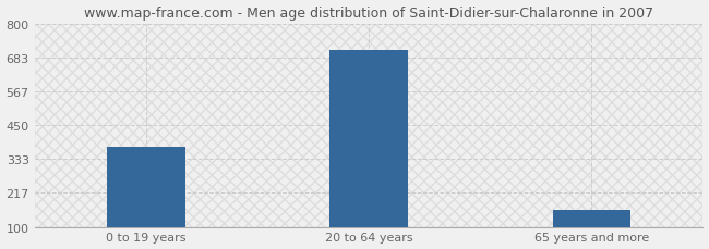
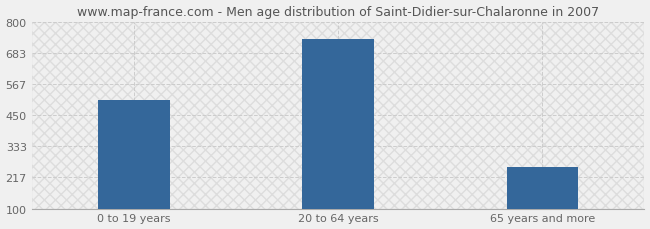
0 to 19 years: 375 -> 505
20 to 64 years: 710 -> 735
65 years and more: 160 -> 255
